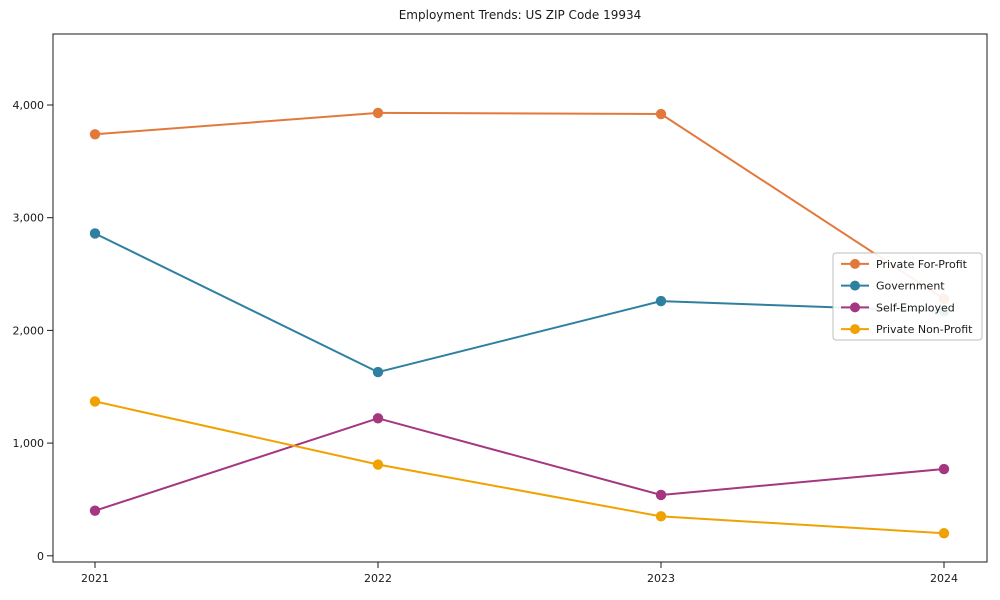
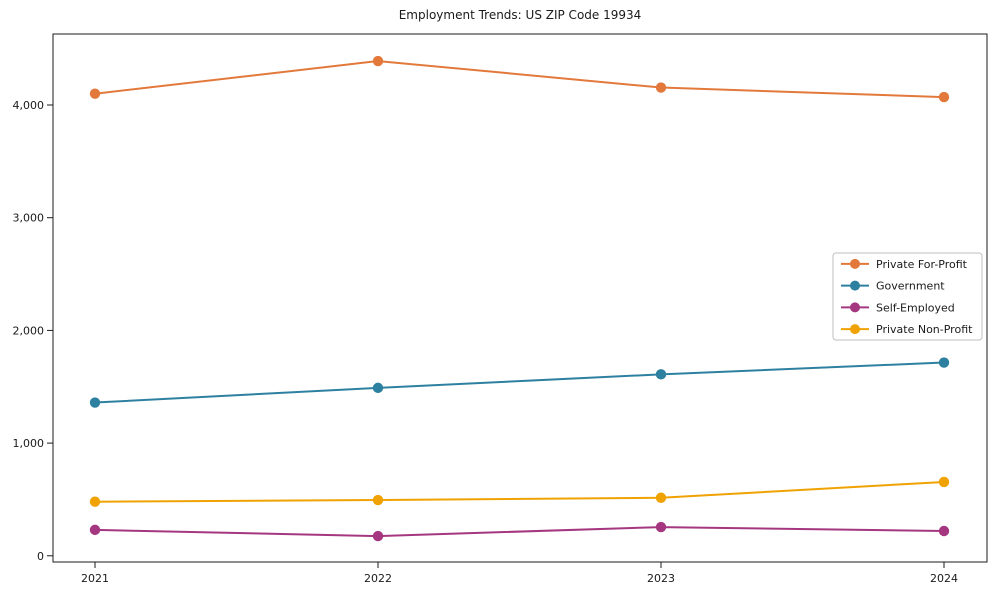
Private For-Profit/2021: 3740 -> 4100
Government/2021: 2860 -> 1360
Self-Employed/2021: 400 -> 230
Private Non-Profit/2021: 1370 -> 480
Private For-Profit/2022: 3930 -> 4390
Government/2022: 1630 -> 1490
Self-Employed/2022: 1220 -> 180
Private Non-Profit/2022: 810 -> 500
Private For-Profit/2023: 3920 -> 4160
Government/2023: 2260 -> 1610
Self-Employed/2023: 540 -> 260
Private Non-Profit/2023: 350 -> 520
Private For-Profit/2024: 2280 -> 4070
Government/2024: 2170 -> 1720
Self-Employed/2024: 770 -> 220
Private Non-Profit/2024: 200 -> 660
